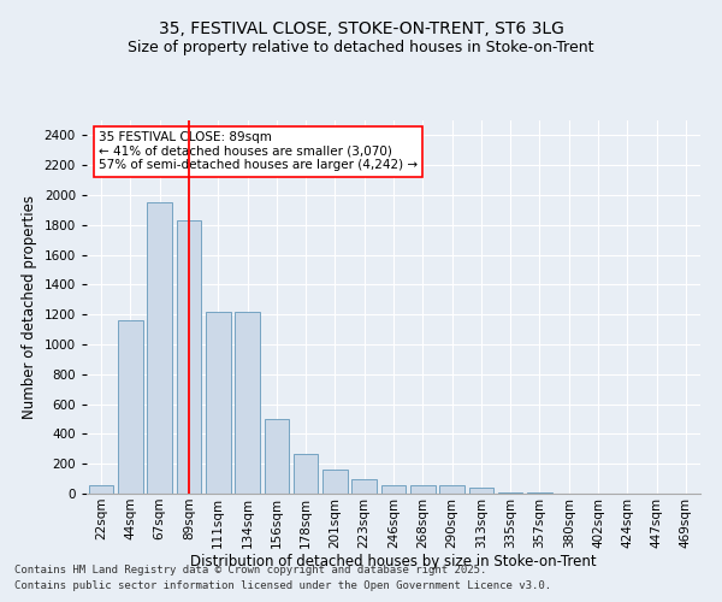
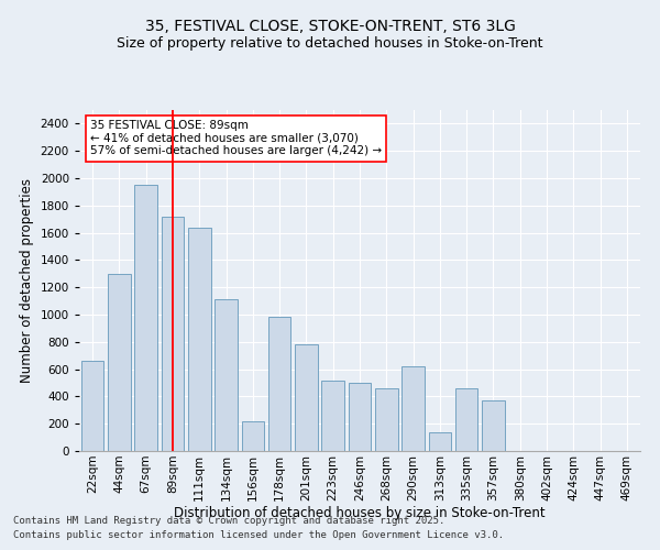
22sqm: 60 -> 660
44sqm: 1160 -> 1300
89sqm: 1830 -> 1720
111sqm: 1220 -> 1640
134sqm: 1220 -> 1110
156sqm: 500 -> 220
178sqm: 270 -> 980
201sqm: 160 -> 780
223sqm: 100 -> 520
246sqm: 60 -> 500
268sqm: 60 -> 460
290sqm: 60 -> 620
313sqm: 40 -> 140
335sqm: 10 -> 460
357sqm: 0 -> 370
